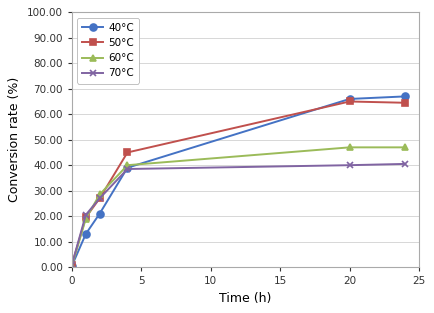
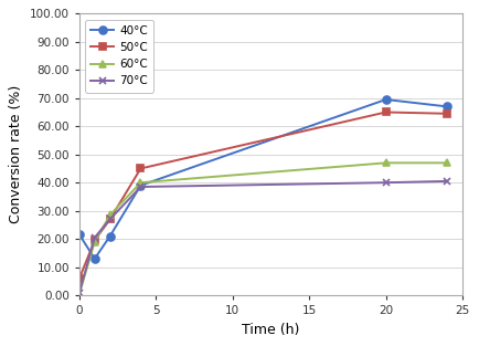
40°C/0: 0.5 -> 21.5
50°C/0: 1.0 -> 6.0
40°C/20: 66.0 -> 69.5
